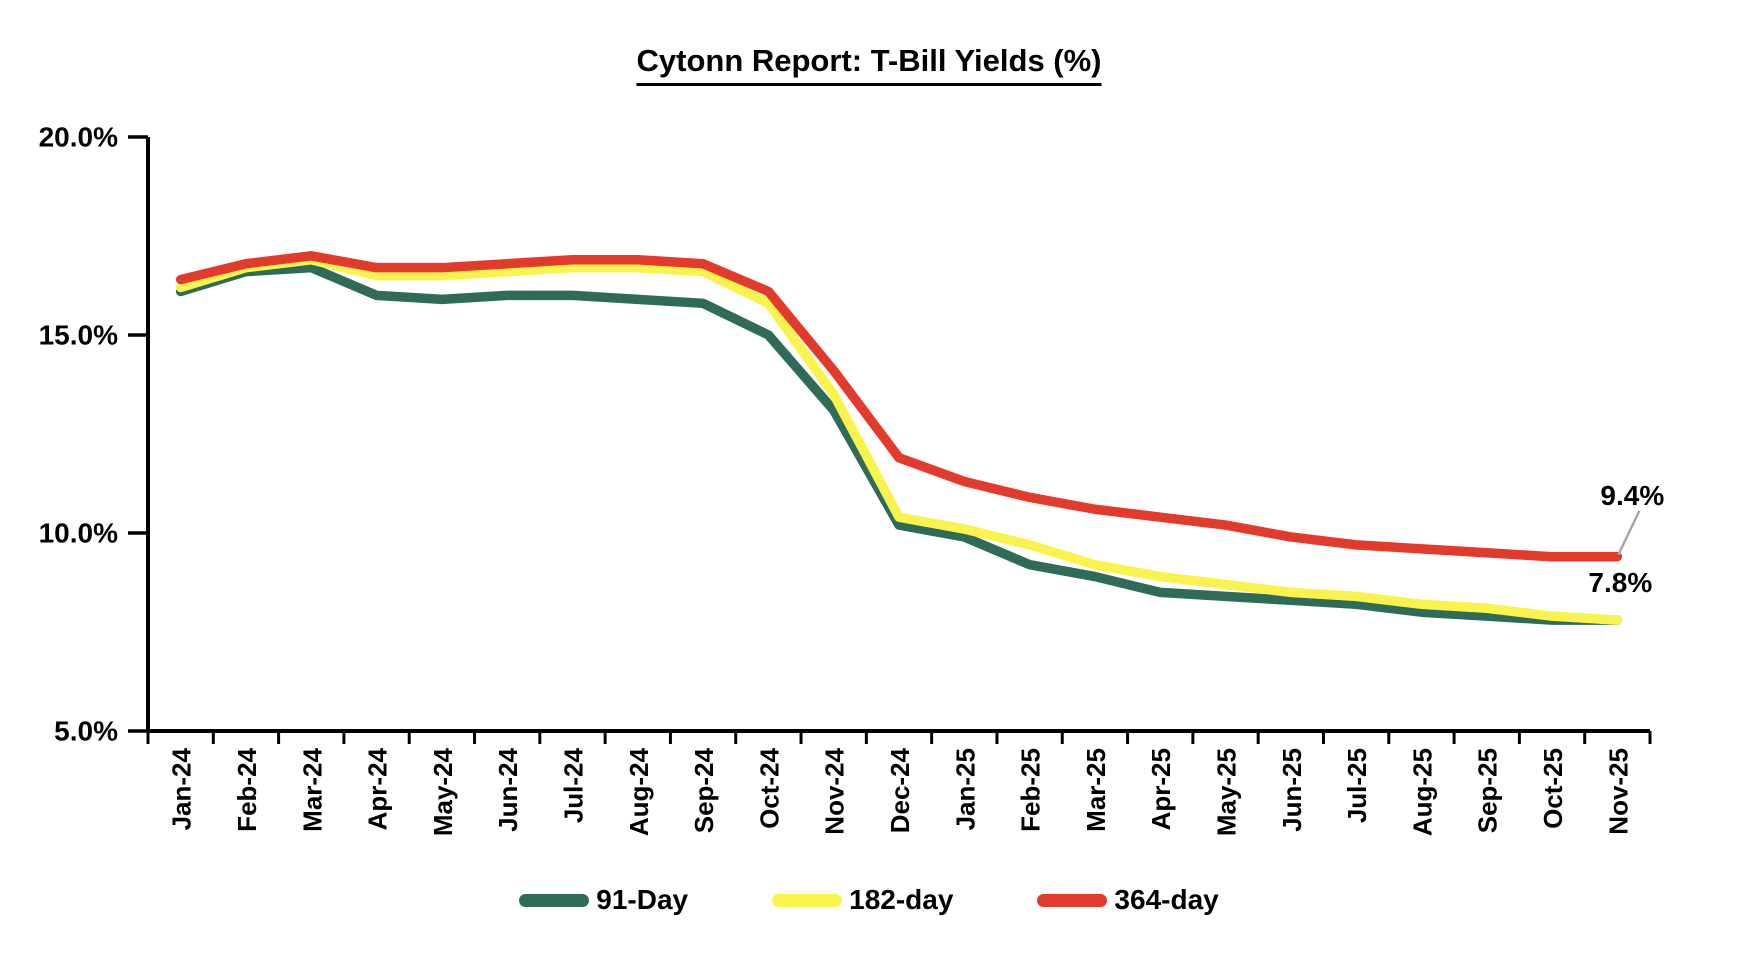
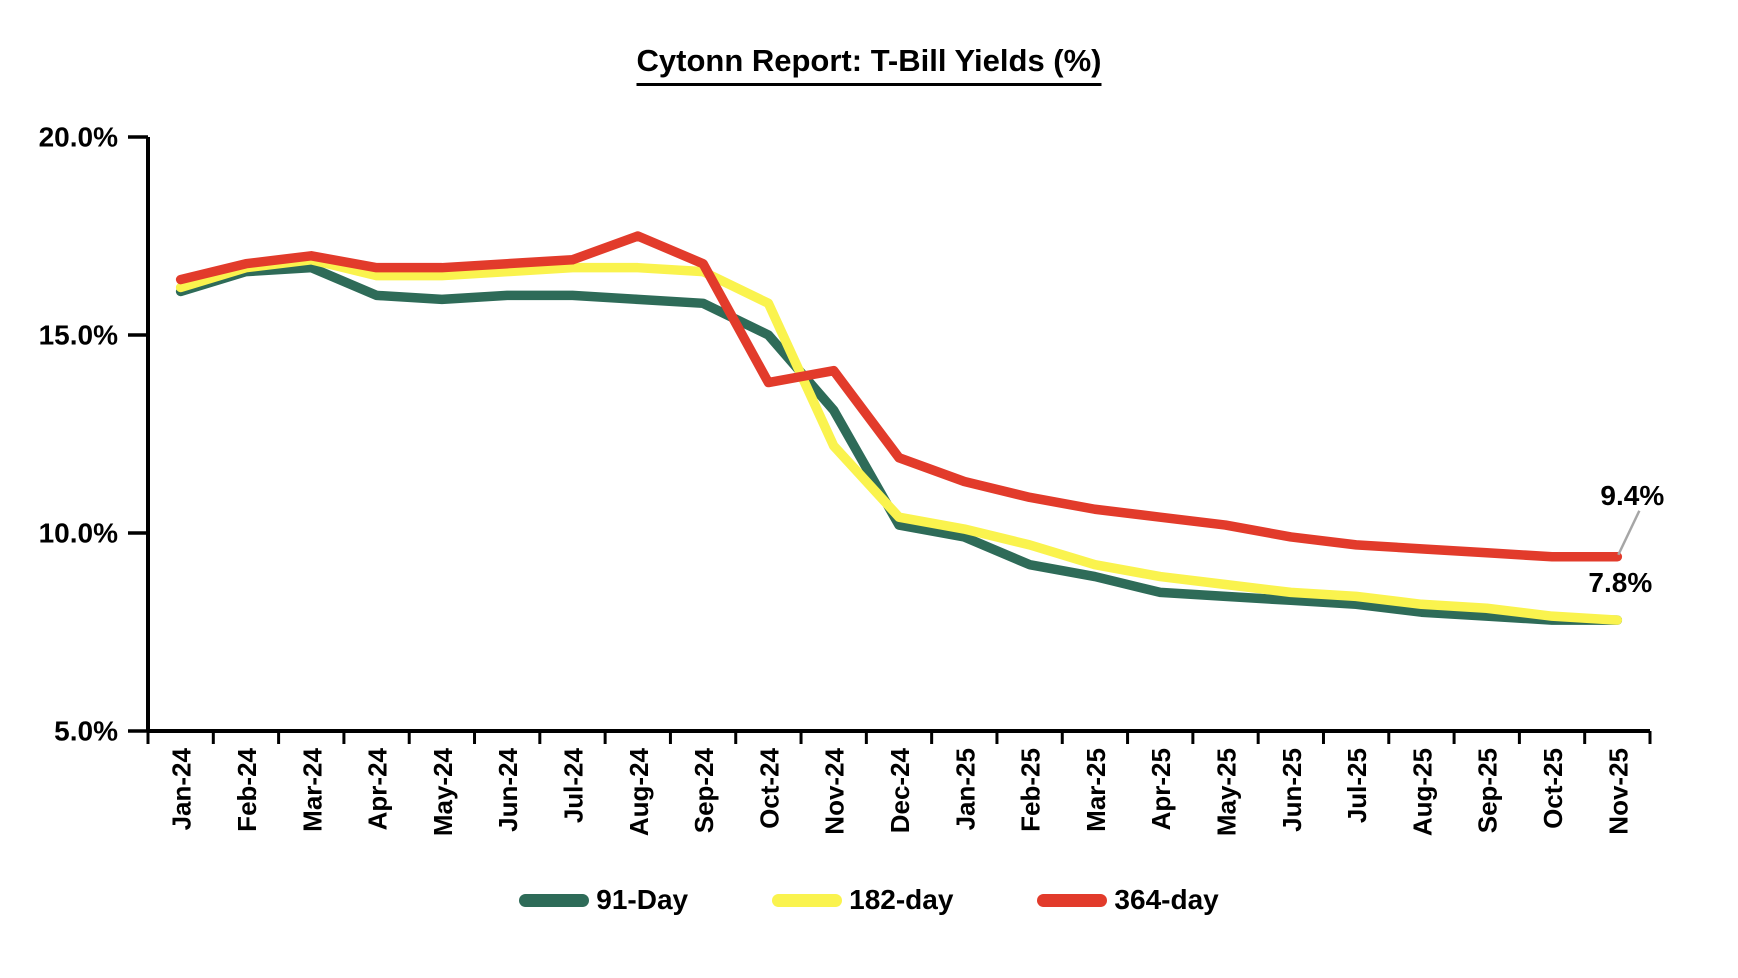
364-day/Aug-24: 16.9% -> 17.5%
364-day/Oct-24: 16.1% -> 13.8%
182-day/Nov-24: 13.5% -> 12.2%
